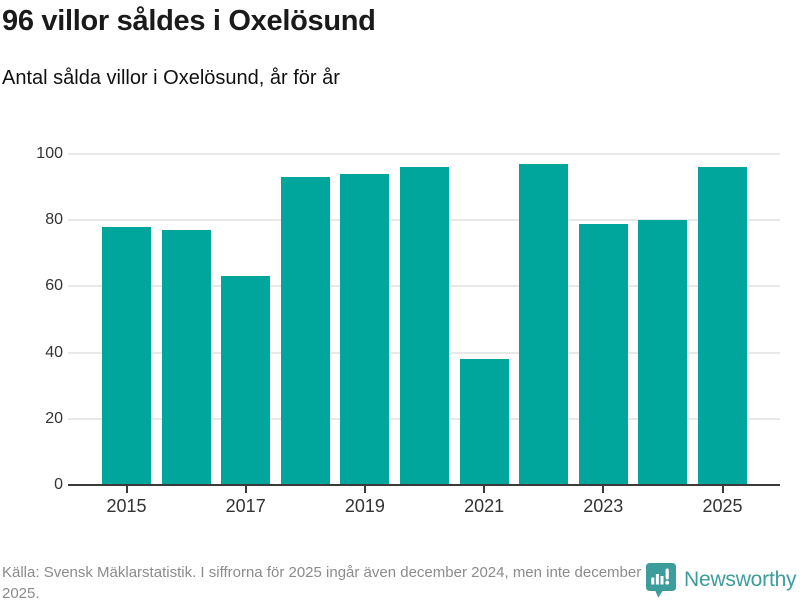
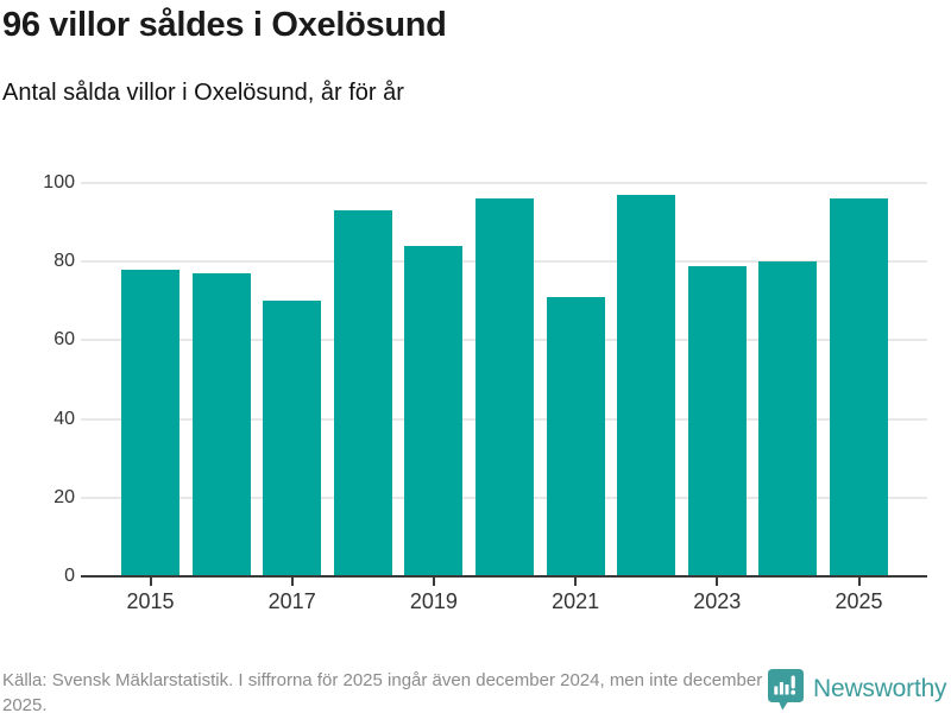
2017: 63 -> 70
2019: 94 -> 84
2021: 38 -> 71
